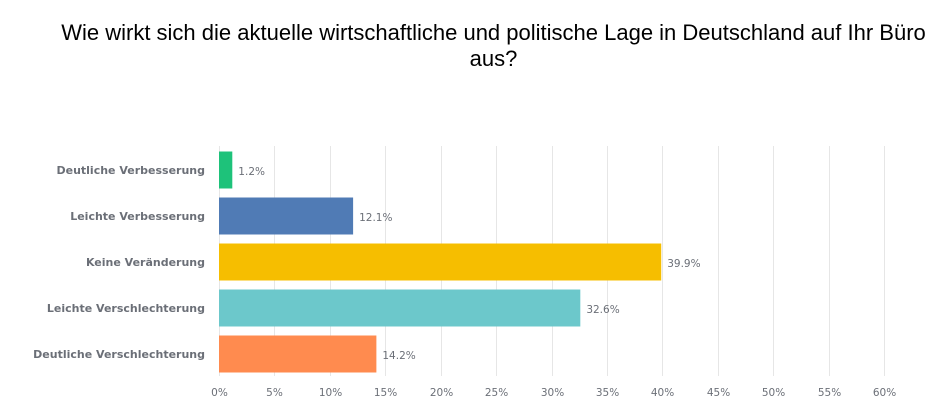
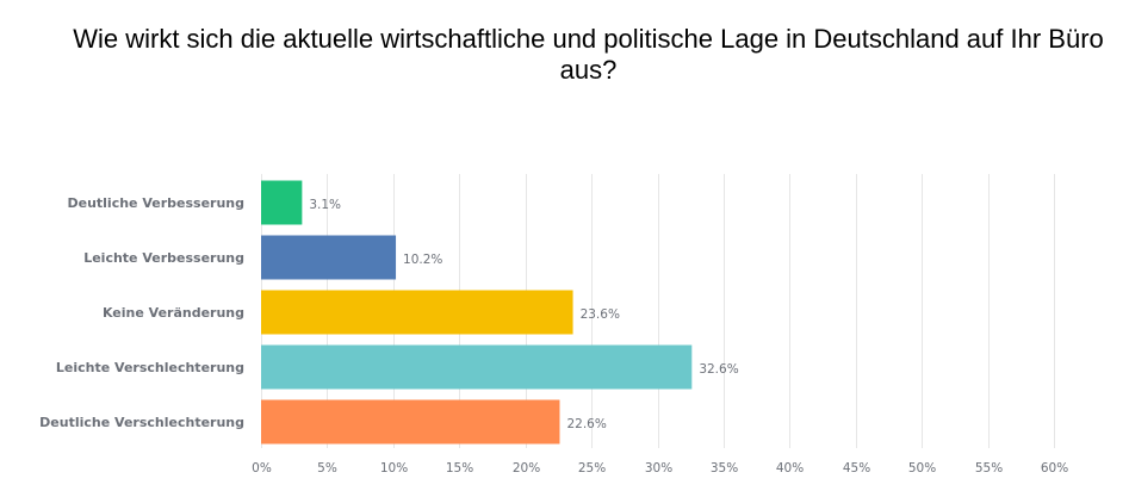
Deutliche Verbesserung: 1.2% -> 3.1%
Leichte Verbesserung: 12.1% -> 10.2%
Keine Veränderung: 39.9% -> 23.6%
Deutliche Verschlechterung: 14.2% -> 22.6%
